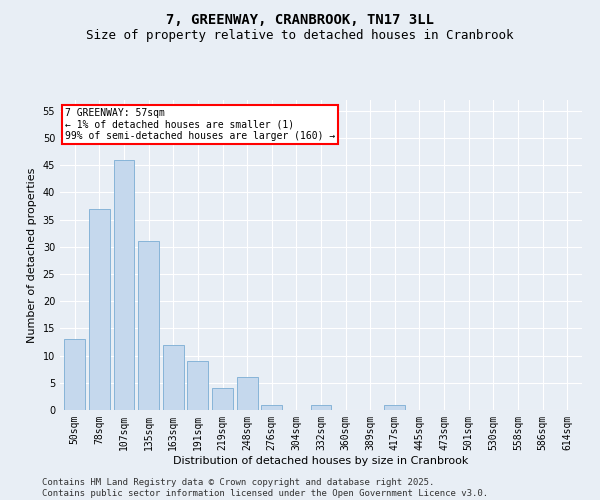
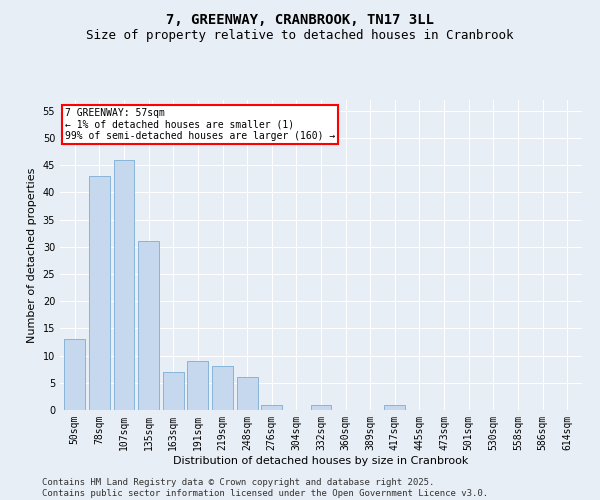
78sqm: 37 -> 43
163sqm: 12 -> 7
219sqm: 4 -> 8
